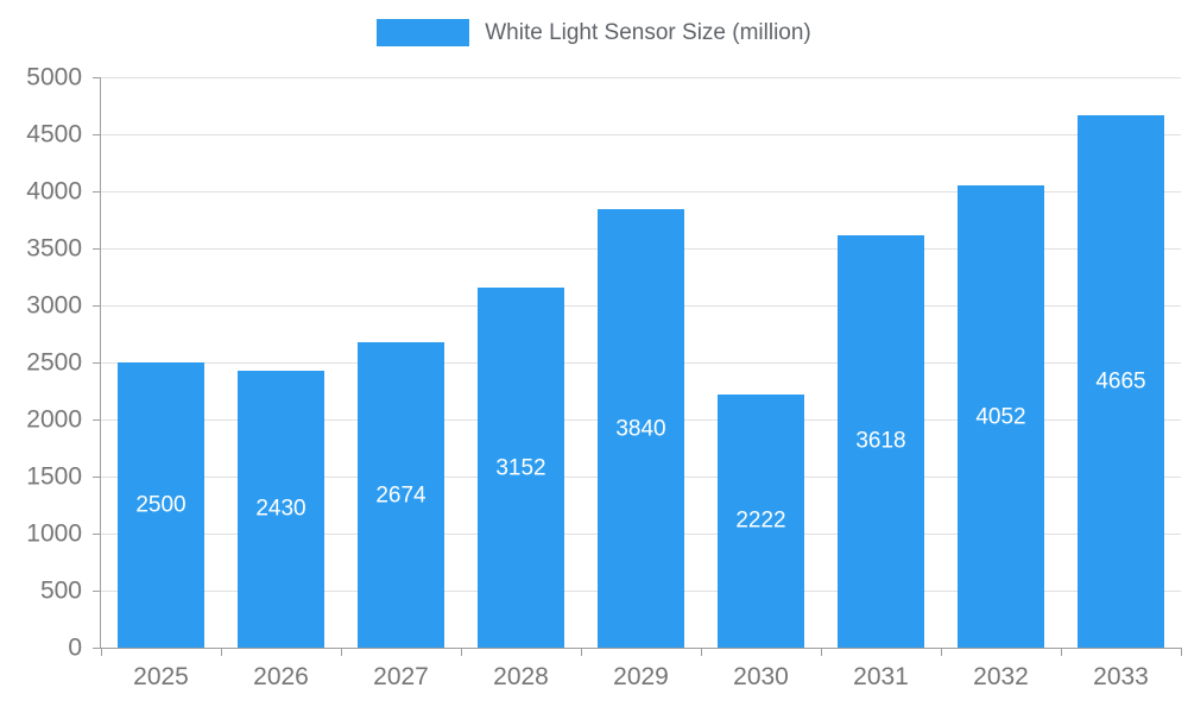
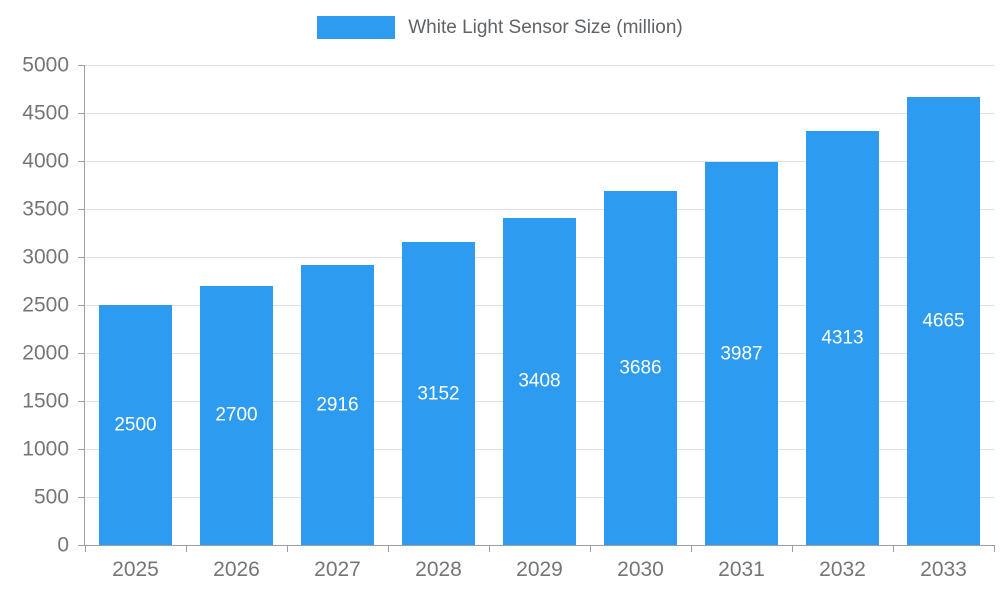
2026: 2430 -> 2700
2027: 2674 -> 2916
2029: 3840 -> 3408
2030: 2222 -> 3686
2031: 3618 -> 3987
2032: 4052 -> 4313
